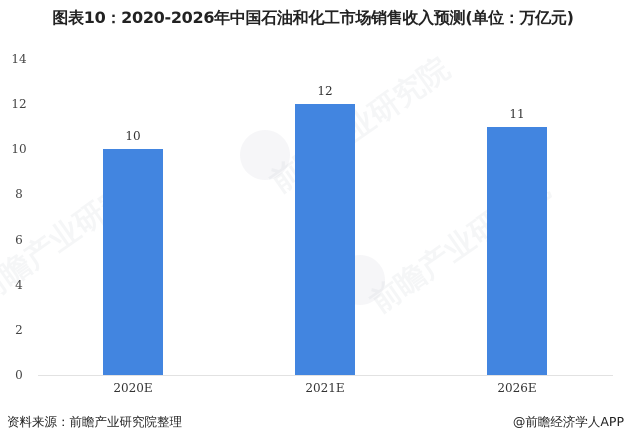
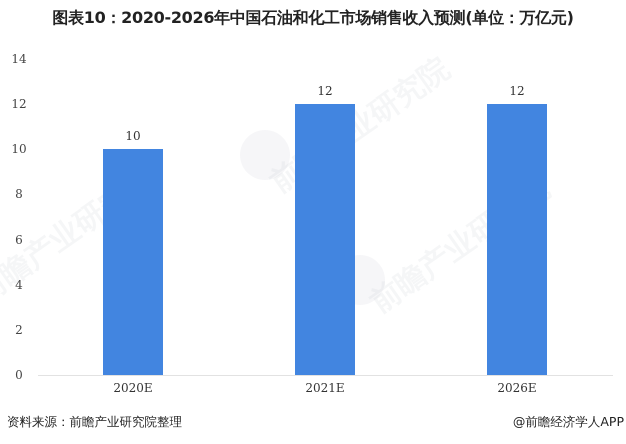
2026E: 11 -> 12
